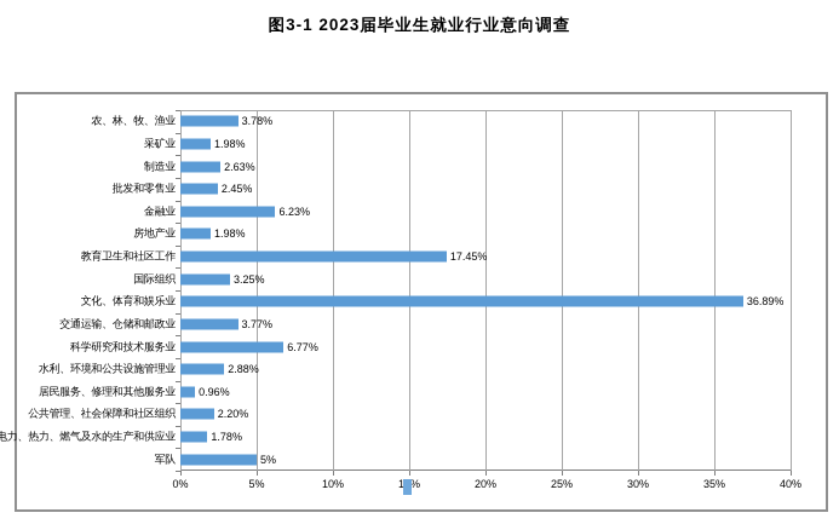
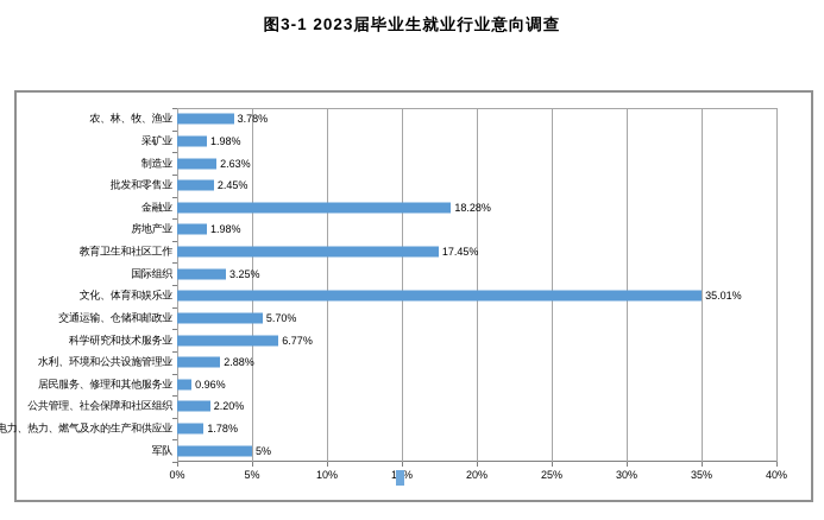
金融业: 6.23% -> 18.28%
文化、体育和娱乐业: 36.89% -> 35.01%
交通运输、仓储和邮政业: 3.77% -> 5.70%
